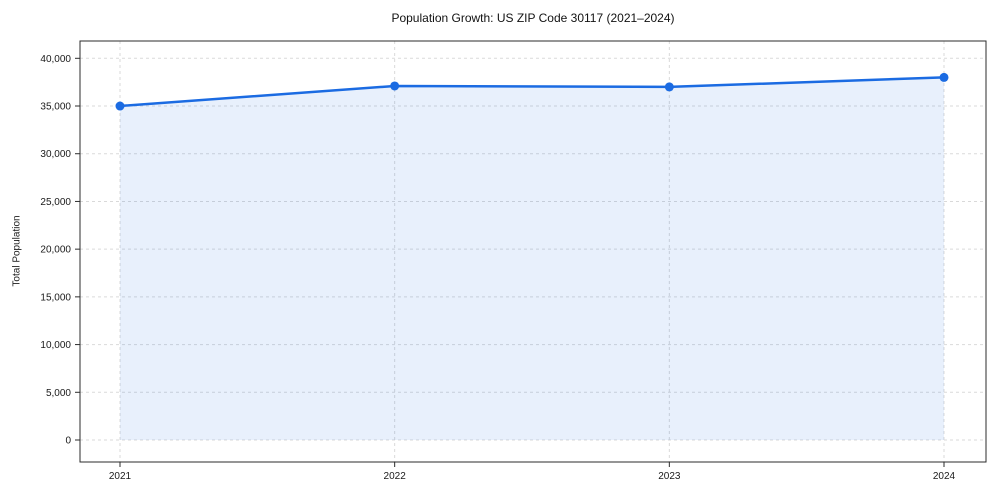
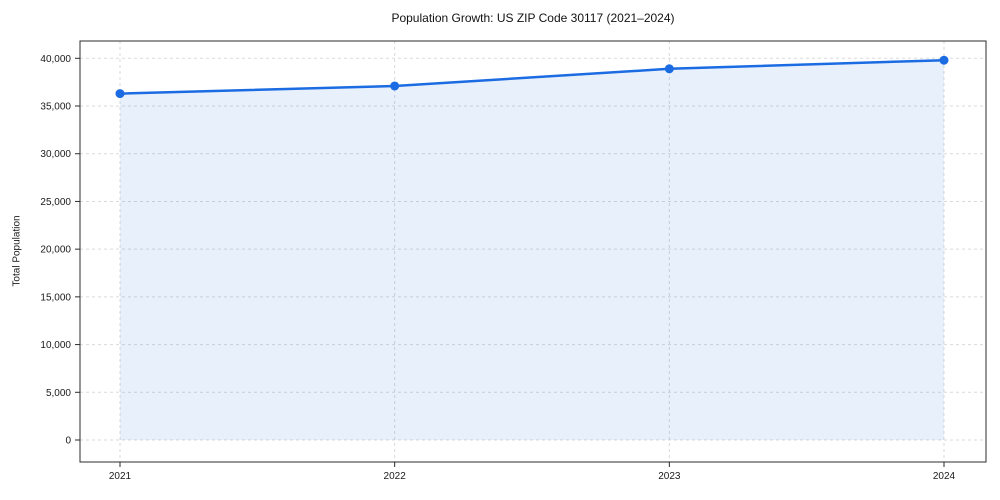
2021: 35000 -> 36000
2023: 37000 -> 39000
2024: 38000 -> 40000
